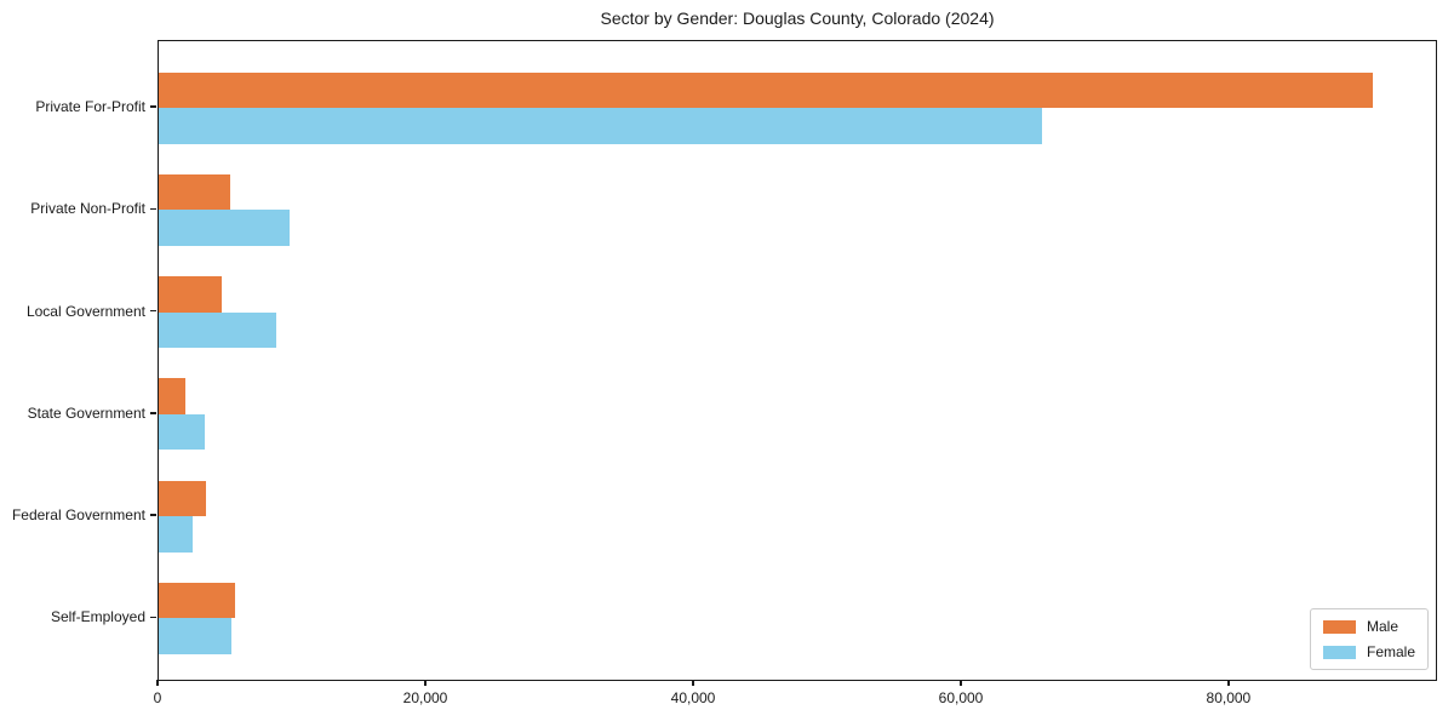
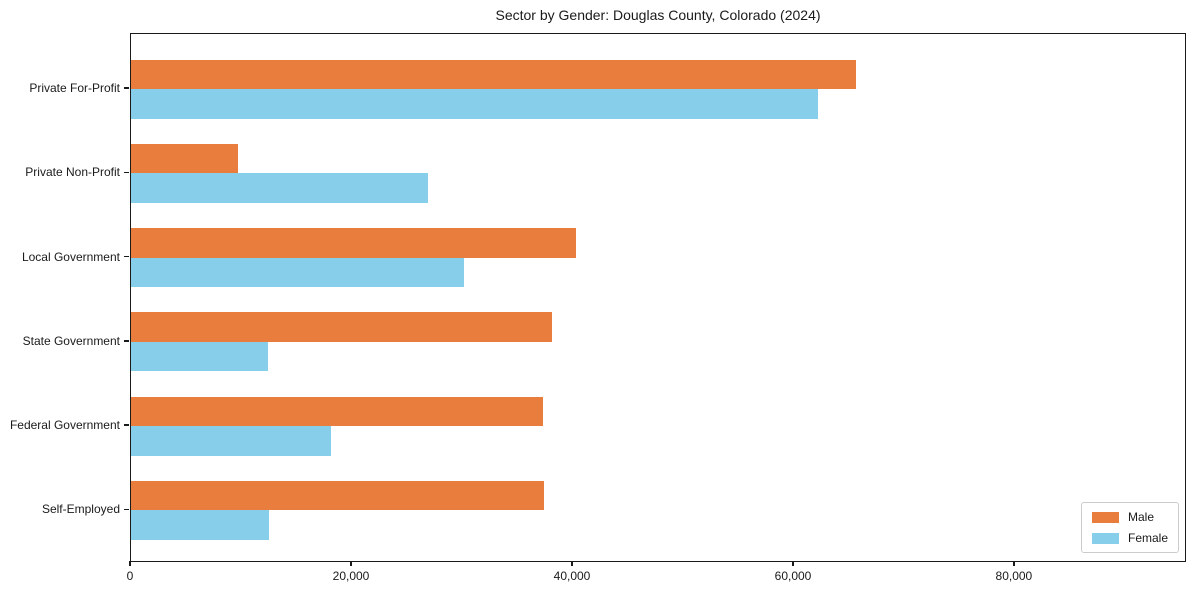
Male/Private For-Profit: 90700 -> 65600
Female/Private For-Profit: 66000 -> 62200
Male/Private Non-Profit: 5300 -> 9700
Female/Private Non-Profit: 9800 -> 26900
Male/Local Government: 4700 -> 40300
Female/Local Government: 8800 -> 30100
Male/State Government: 2000 -> 38100
Female/State Government: 3400 -> 12400
Male/Federal Government: 3500 -> 37300
Female/Federal Government: 2500 -> 18100
Male/Self-Employed: 5700 -> 37400
Female/Self-Employed: 5400 -> 12500
